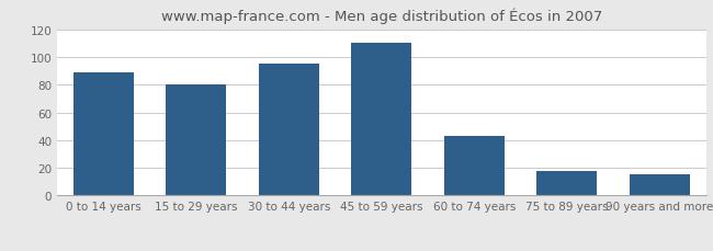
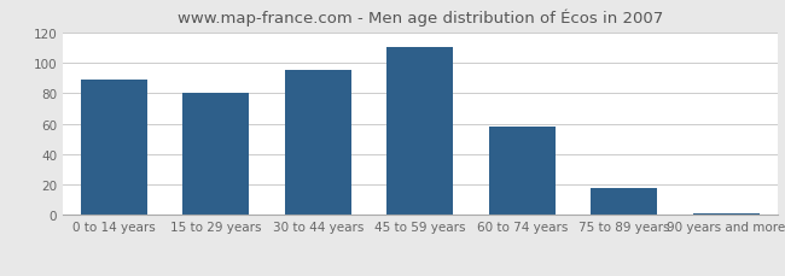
60 to 74 years: 43 -> 58
90 years and more: 15 -> 1
